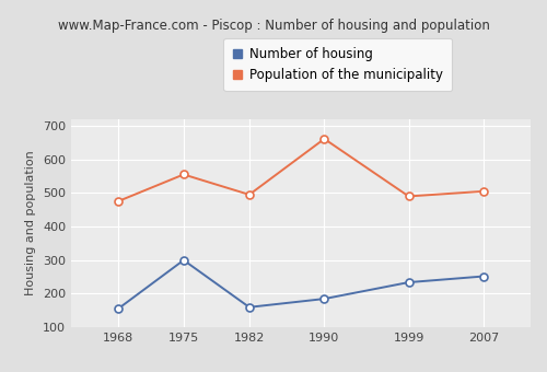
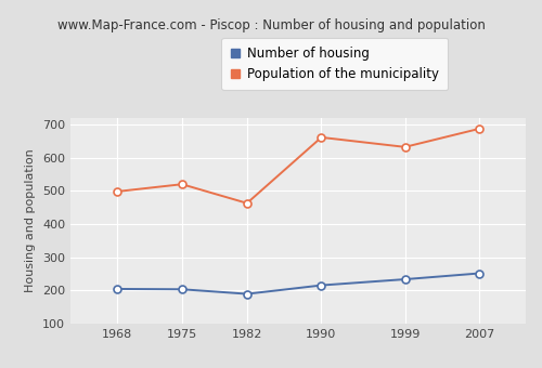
Number of housing/1968: 155 -> 205
Population of the municipality/1968: 475 -> 498
Number of housing/1975: 300 -> 204
Population of the municipality/1975: 555 -> 520
Number of housing/1982: 160 -> 190
Population of the municipality/1982: 495 -> 463
Number of housing/1990: 185 -> 216
Population of the municipality/1999: 490 -> 632
Population of the municipality/2007: 505 -> 687
